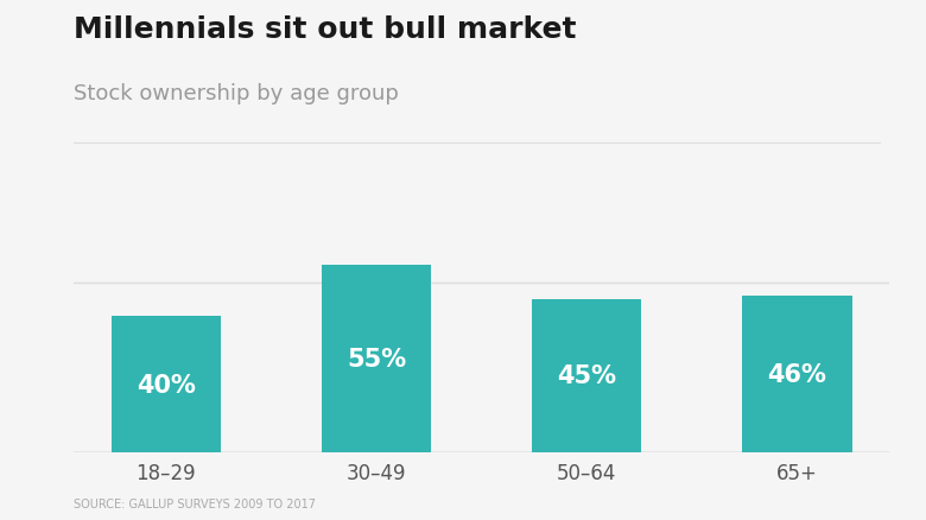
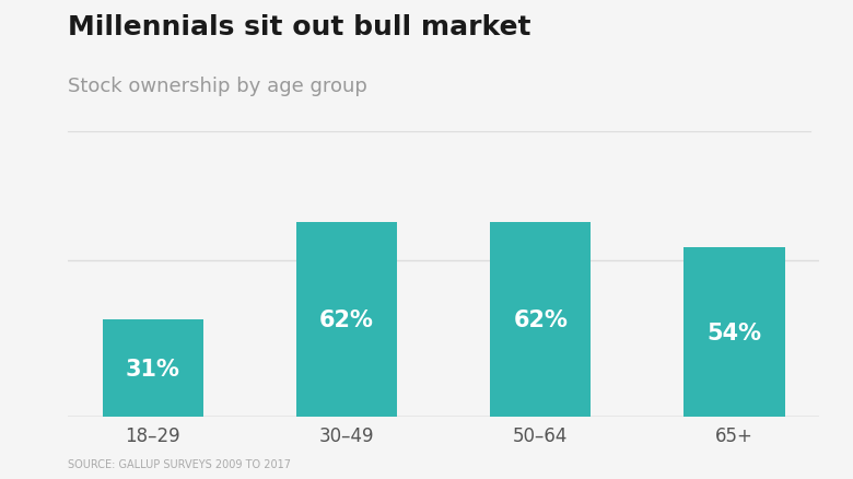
18–29: 40% -> 31%
30–49: 55% -> 62%
50–64: 45% -> 62%
65+: 46% -> 54%
